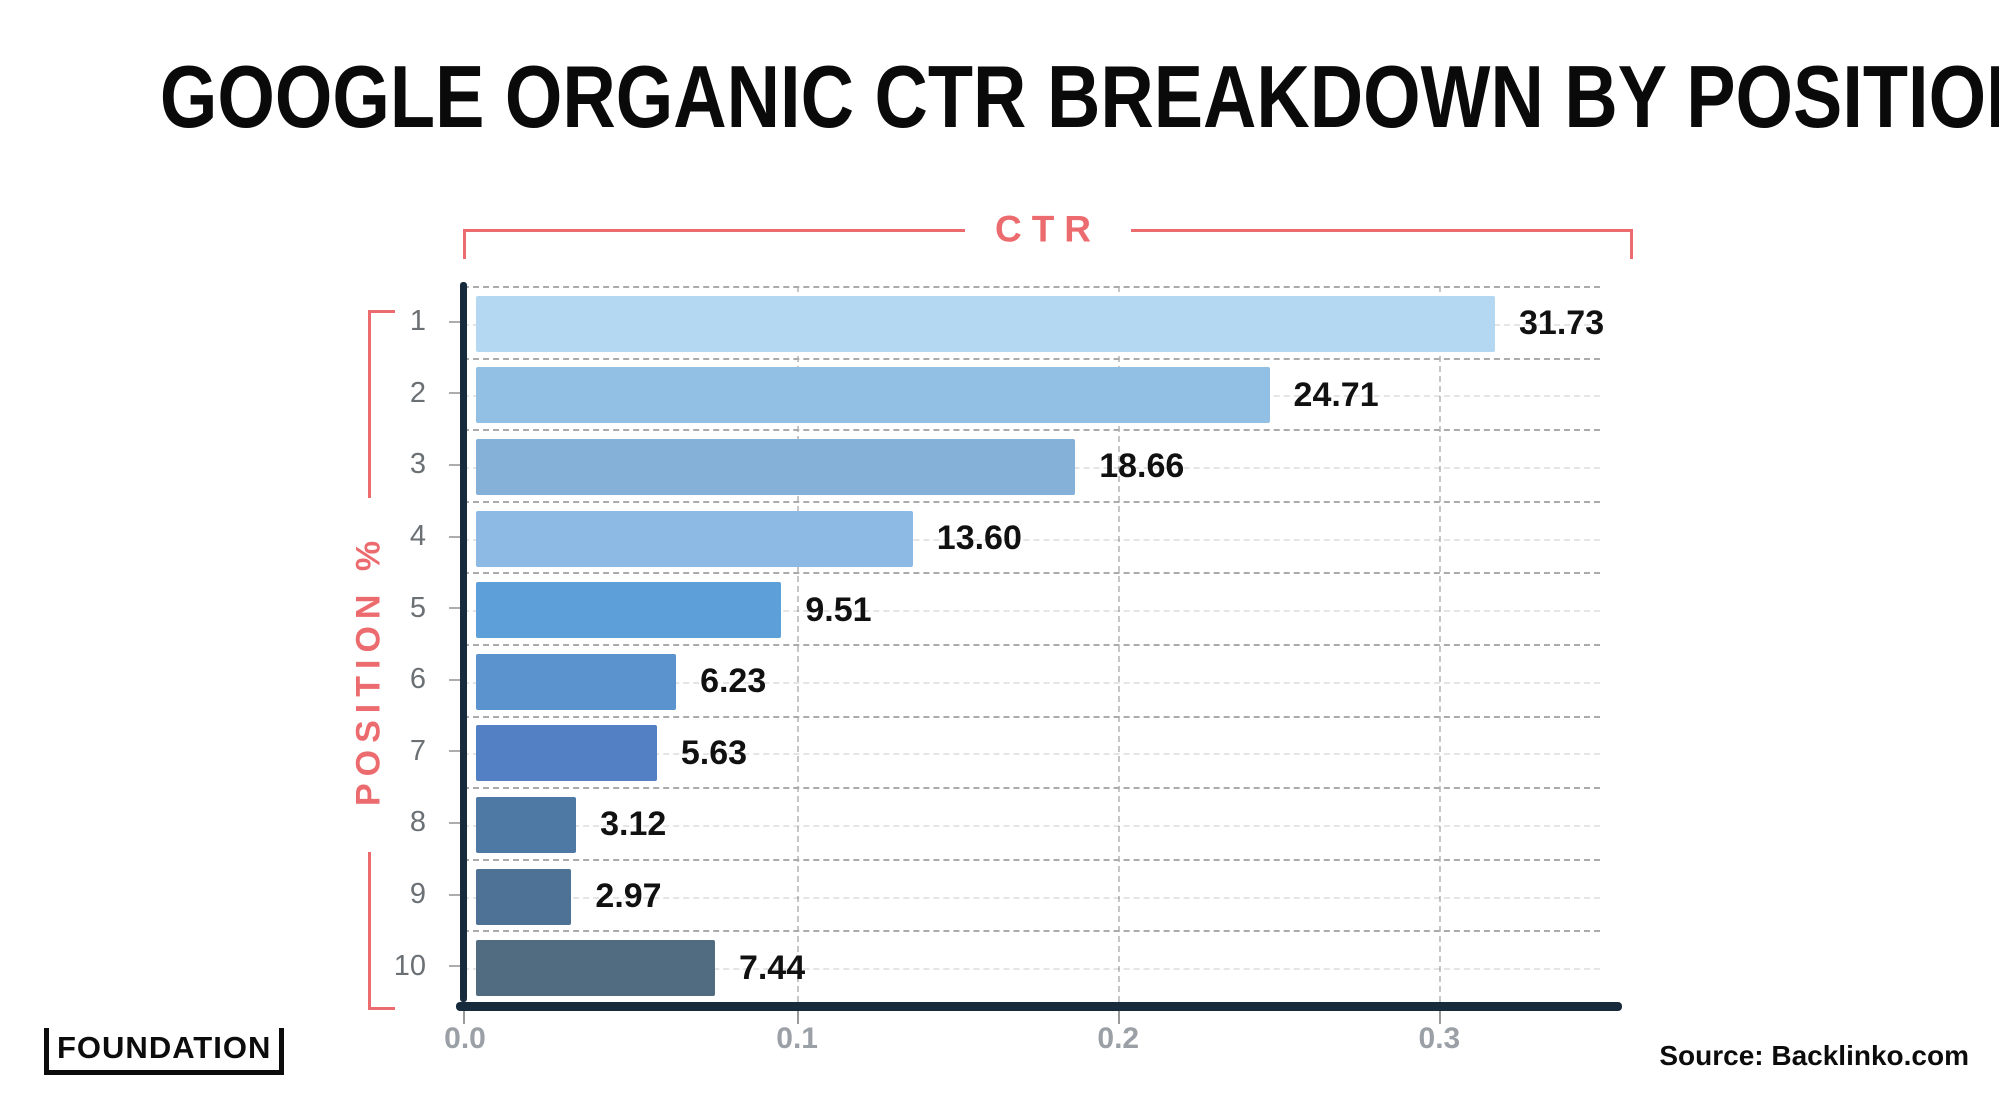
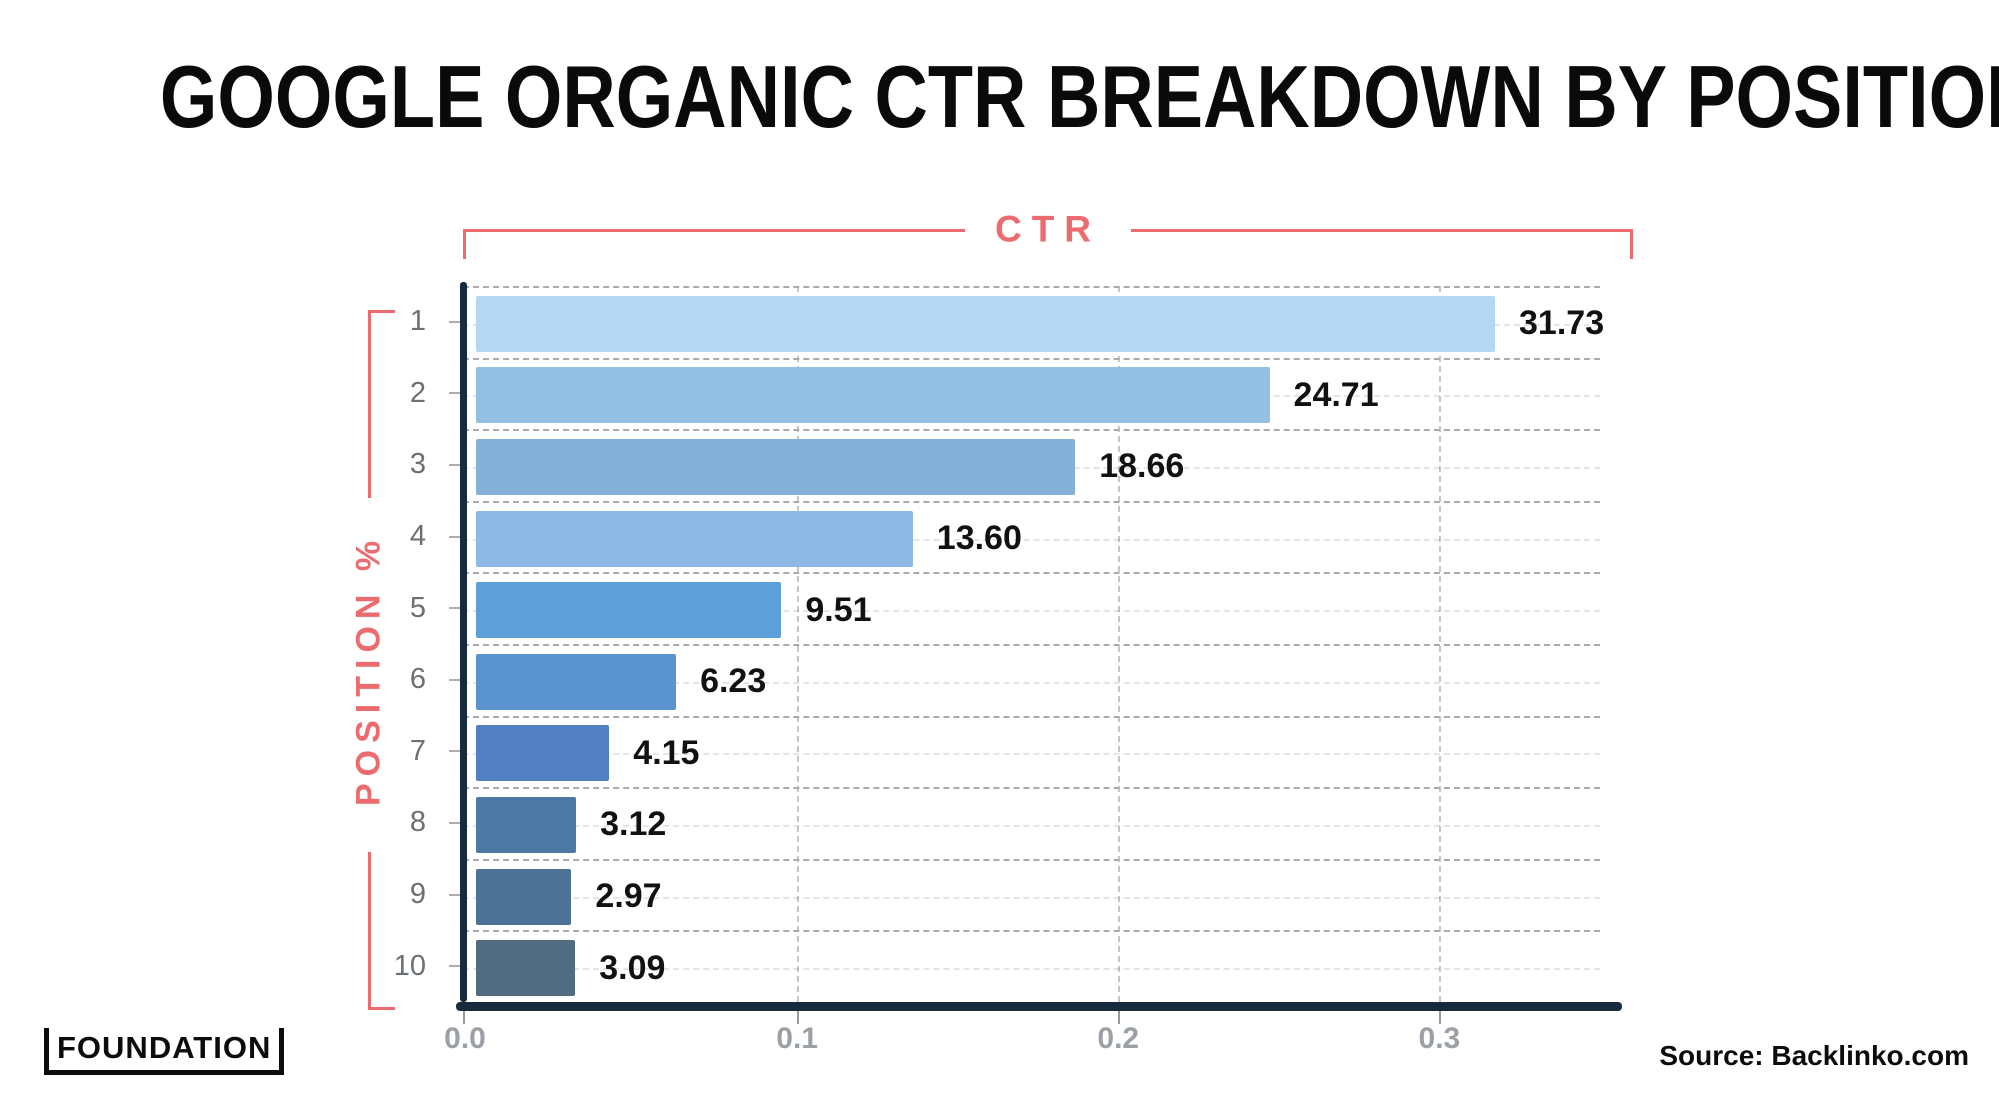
7: 5.63 -> 4.15
10: 7.44 -> 3.09
